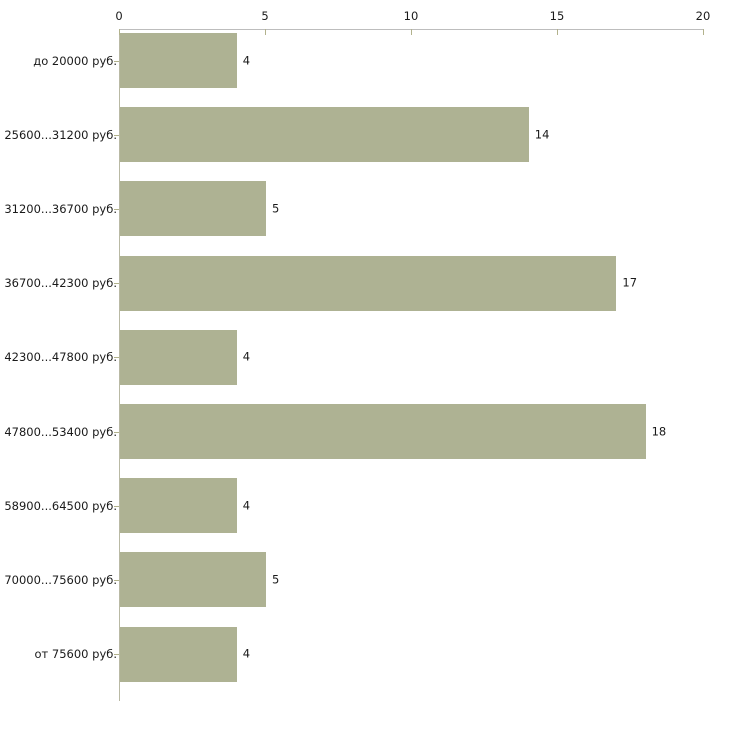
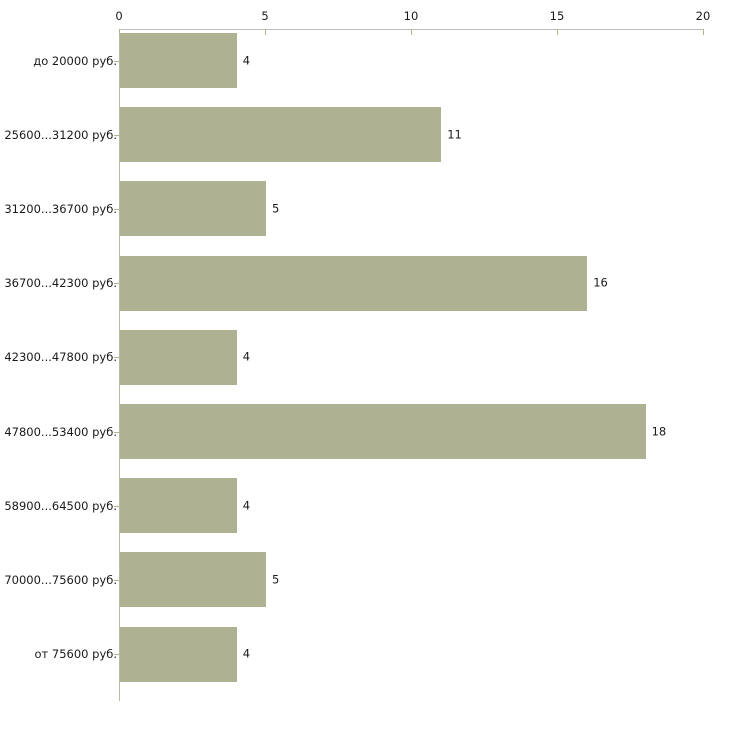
25600...31200 руб.: 14 -> 11
36700...42300 руб.: 17 -> 16
